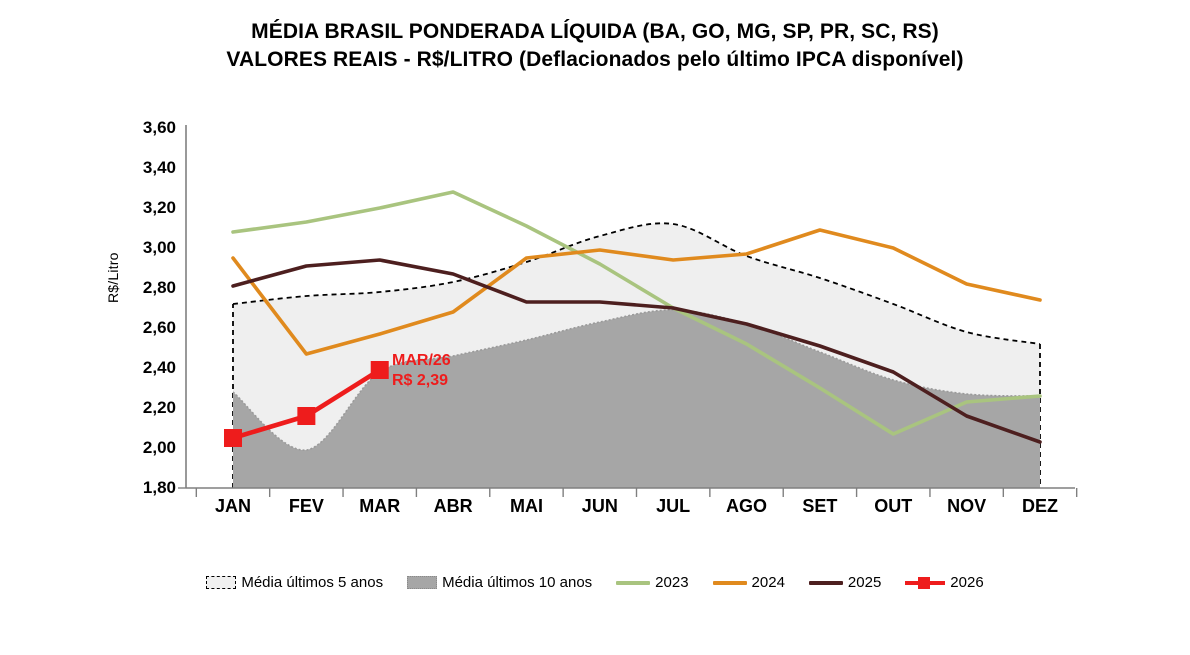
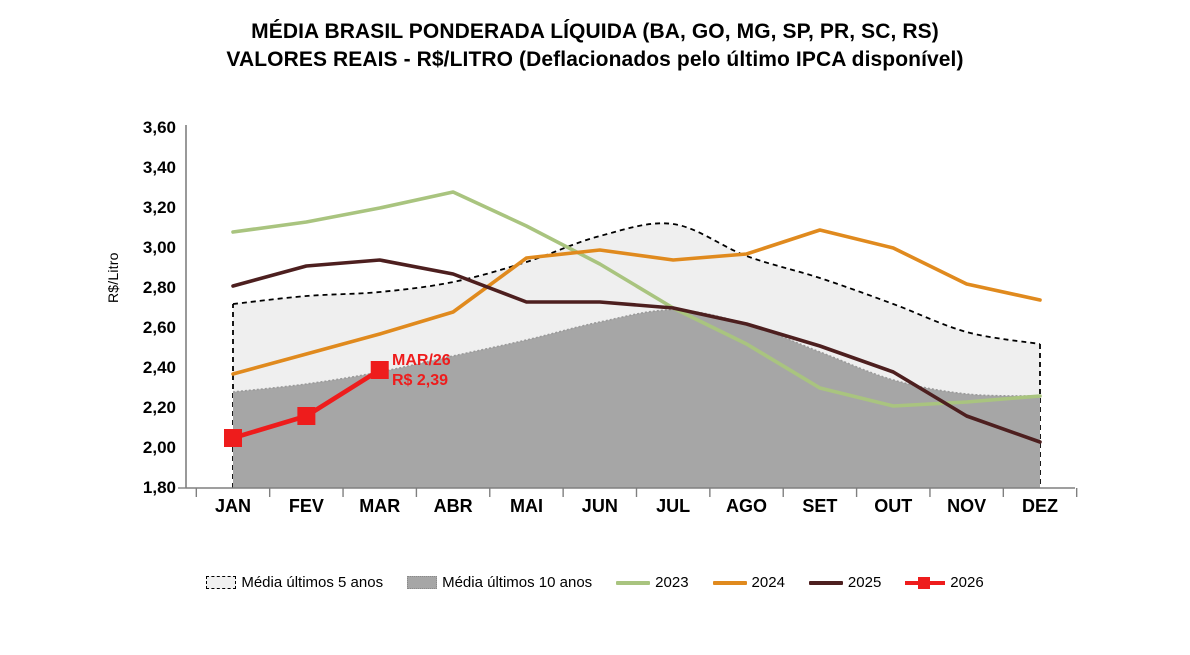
2024/JAN: 2,95 -> 2,37
Média últimos 10 anos/FEV: 1,99 -> 2,32
2023/OUT: 2,07 -> 2,21
